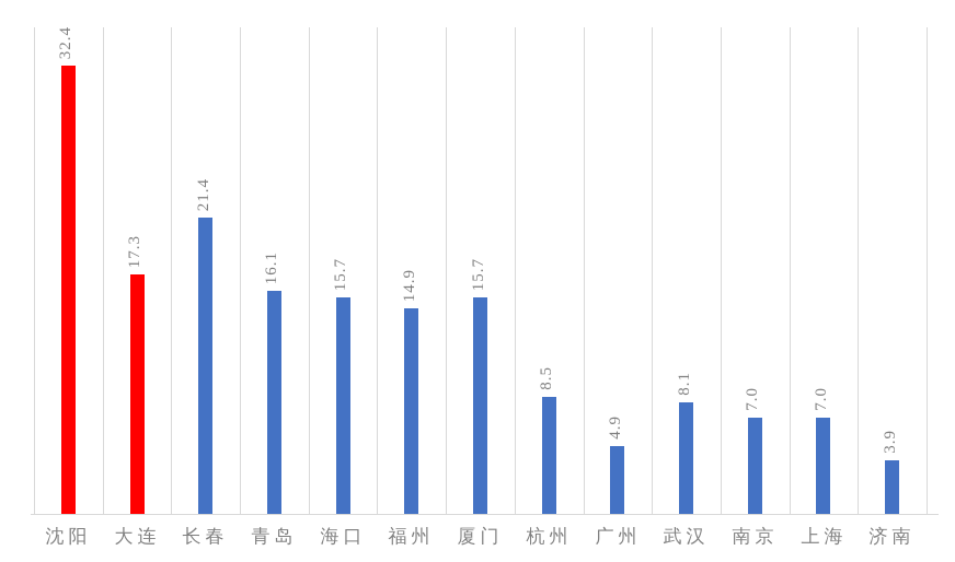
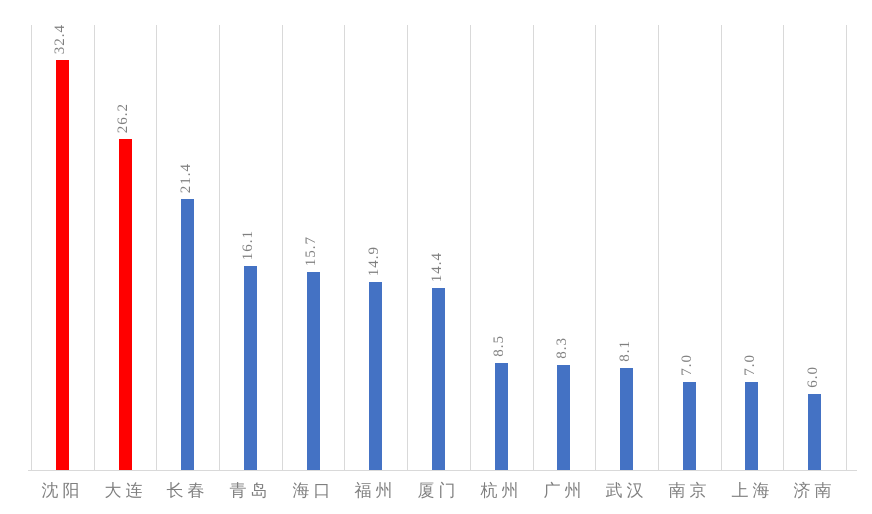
大连: 17.3 -> 26.2
厦门: 15.7 -> 14.4
广州: 4.9 -> 8.3
济南: 3.9 -> 6.0
